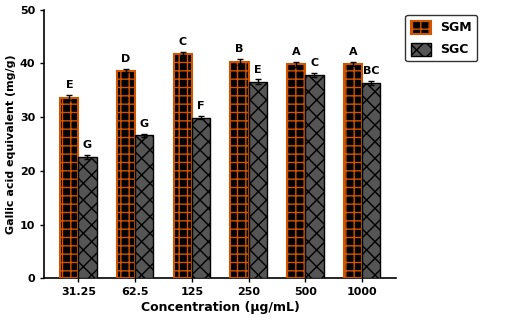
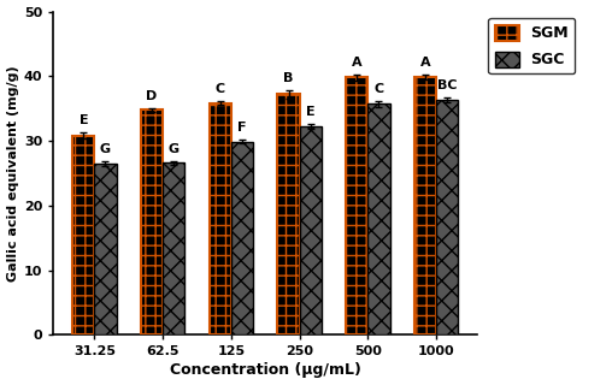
SGM/31.25: 33.6 -> 30.8
SGC/31.25: 22.6 -> 26.5
SGM/62.5: 38.6 -> 34.8
SGM/125: 41.8 -> 35.8
SGM/250: 40.2 -> 37.2
SGC/250: 36.6 -> 32.3
SGC/500: 37.8 -> 35.7
